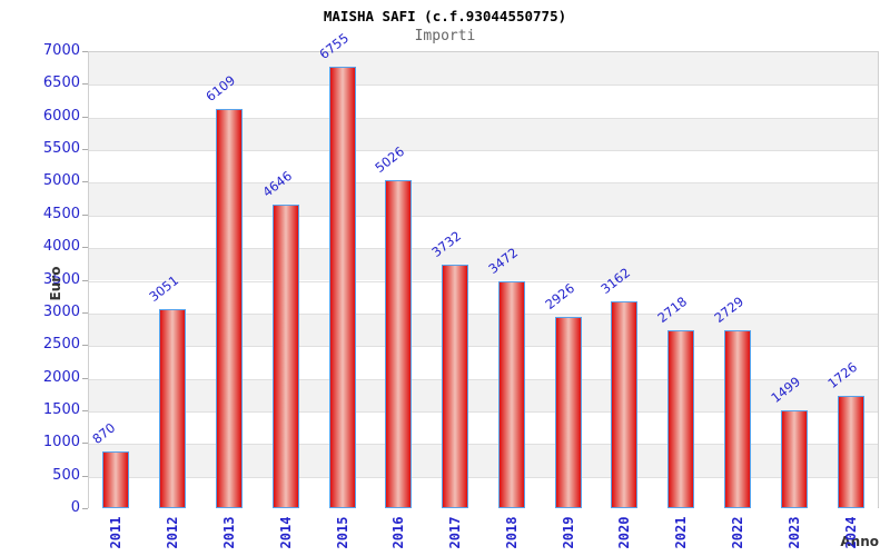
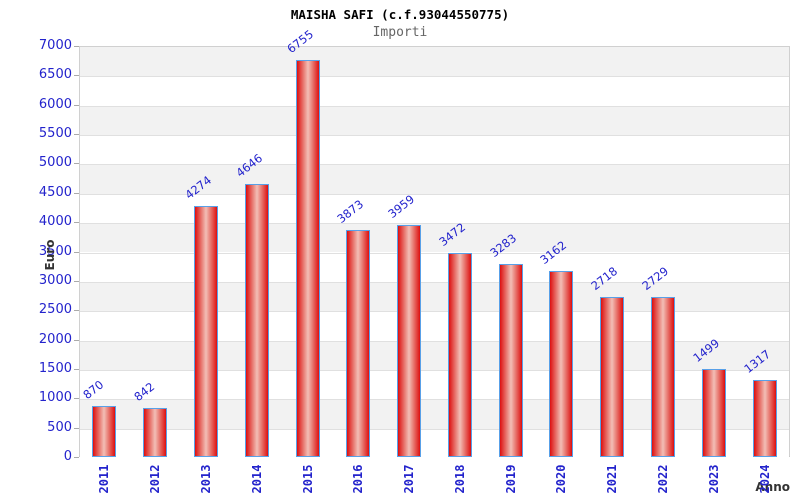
2012: 3051 -> 842
2013: 6109 -> 4274
2016: 5026 -> 3873
2017: 3732 -> 3959
2019: 2926 -> 3283
2024: 1726 -> 1317
